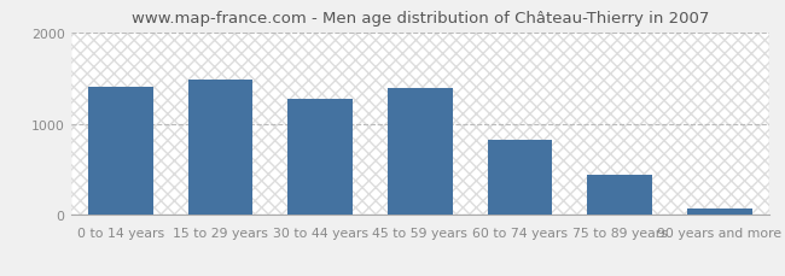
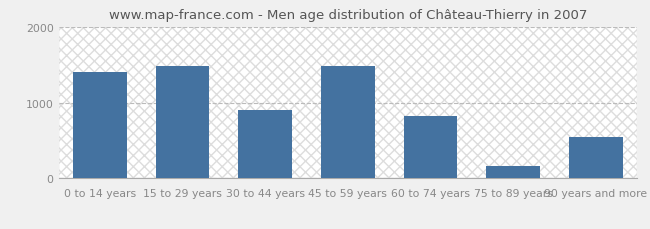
30 to 44 years: 1270 -> 900
45 to 59 years: 1390 -> 1480
75 to 89 years: 440 -> 160
90 years and more: 70 -> 540
